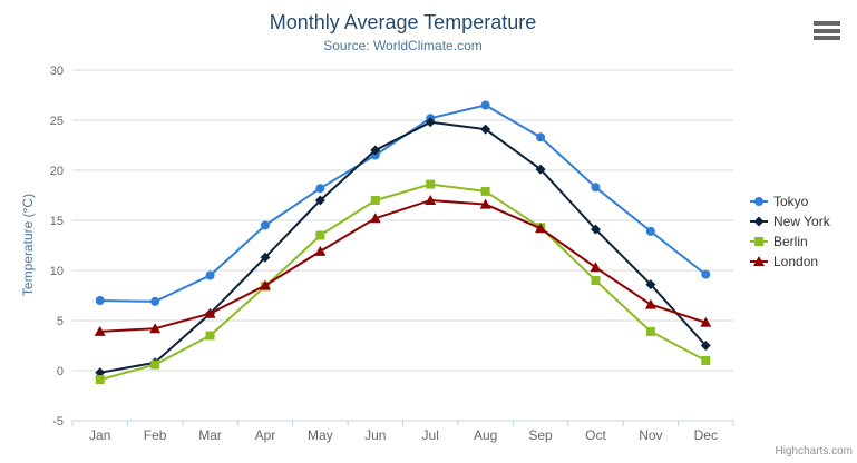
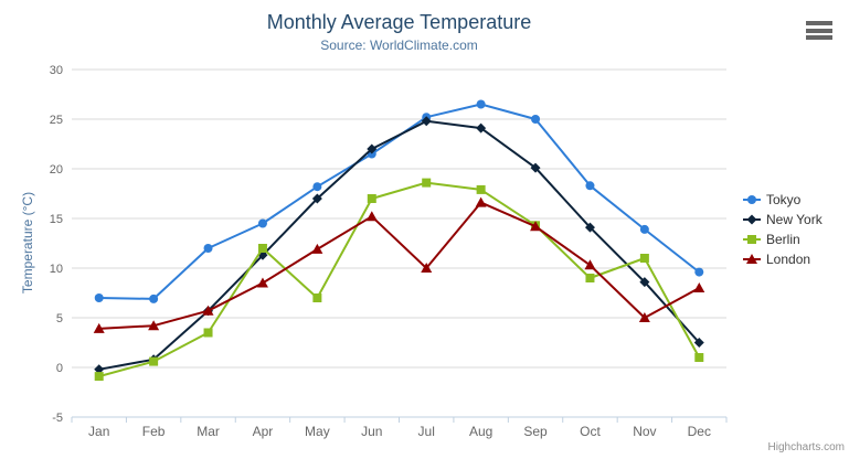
Tokyo/Mar: 10 -> 12
Berlin/Apr: 8 -> 12
Berlin/May: 14 -> 7
London/Jul: 17 -> 10
Tokyo/Sep: 23 -> 25
Berlin/Nov: 4 -> 11
London/Nov: 7 -> 5
London/Dec: 5 -> 8
